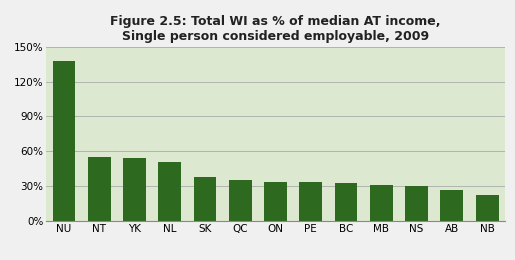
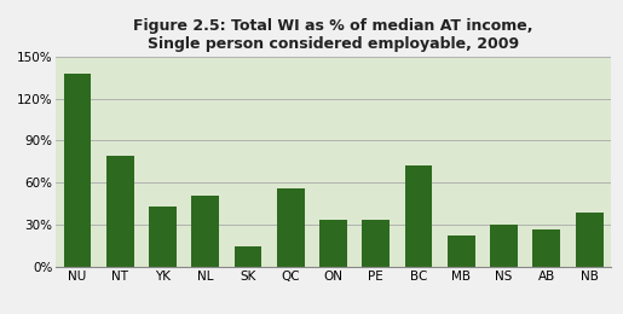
NT: 55% -> 79%
YK: 54% -> 43%
SK: 38% -> 15%
QC: 35% -> 56%
BC: 33% -> 72%
MB: 31% -> 22%
NB: 22% -> 39%
